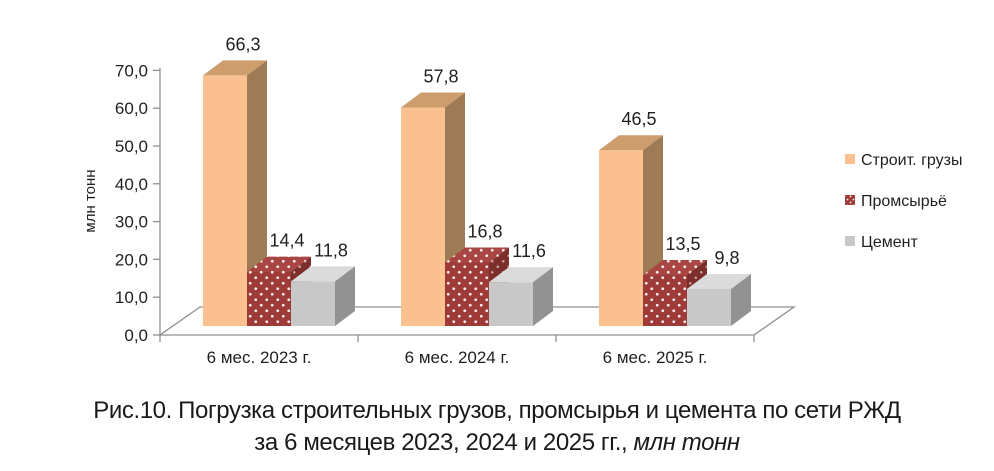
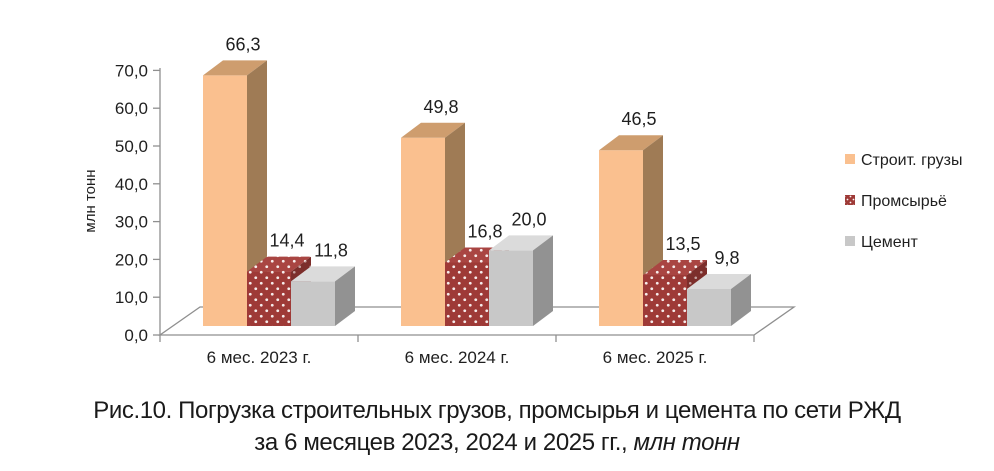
Строит. грузы/6 мес. 2024 г.: 57,8 -> 49,8
Цемент/6 мес. 2024 г.: 11,6 -> 20,0
